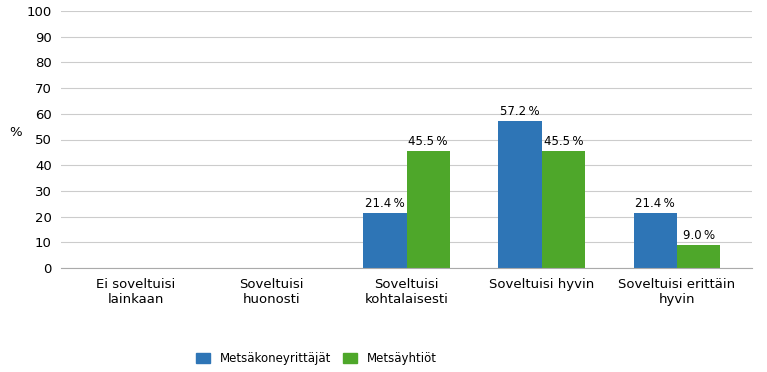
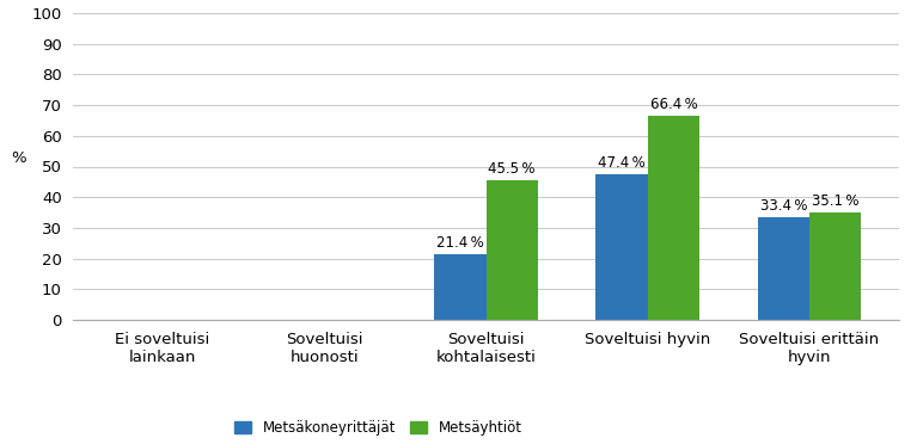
Metsäkoneyrittäjät/Soveltuisi hyvin: 57.2 -> 47.4
Metsäyhtiöt/Soveltuisi hyvin: 45.5 -> 66.4
Metsäkoneyrittäjät/Soveltuisi erittäin hyvin: 21.4 -> 33.4
Metsäyhtiöt/Soveltuisi erittäin hyvin: 9.0 -> 35.1
